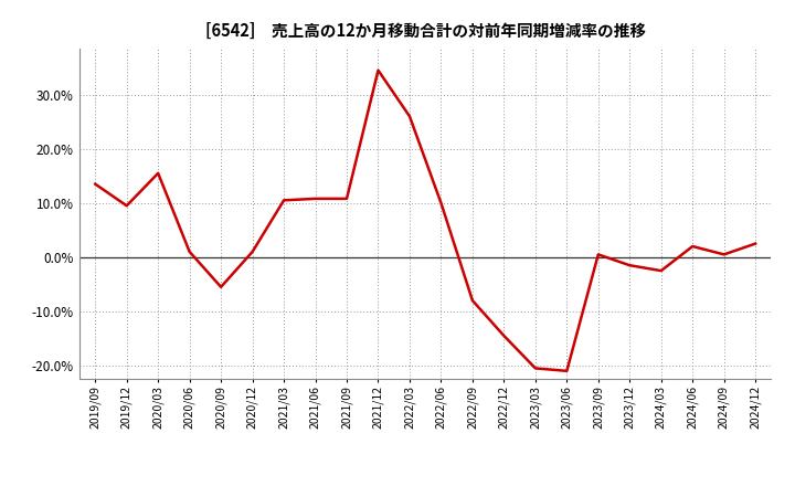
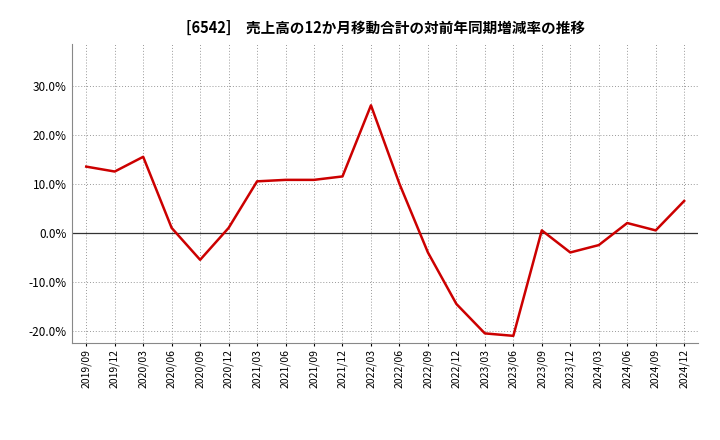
2019/12: 9.5% -> 12.5%
2021/12: 34.5% -> 11.5%
2022/09: -8.0% -> -4.0%
2023/12: -1.5% -> -4.0%
2024/12: 2.5% -> 6.5%
